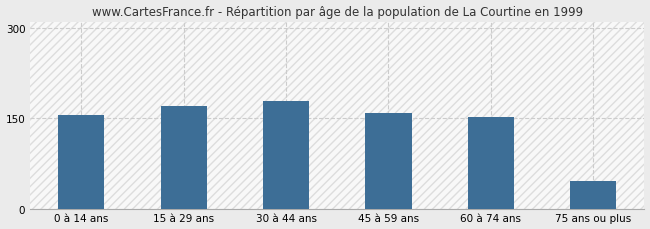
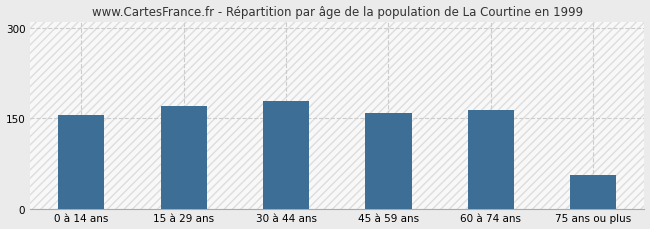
60 à 74 ans: 151 -> 164
75 ans ou plus: 45 -> 56
